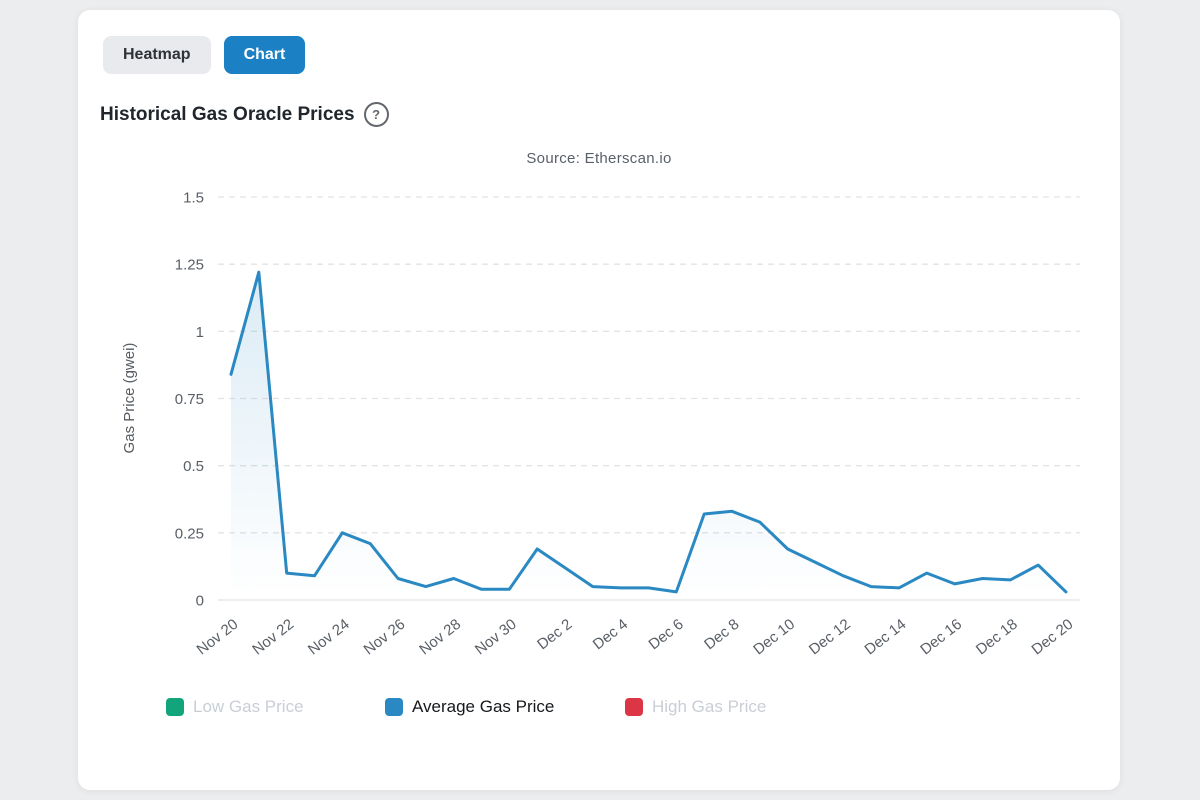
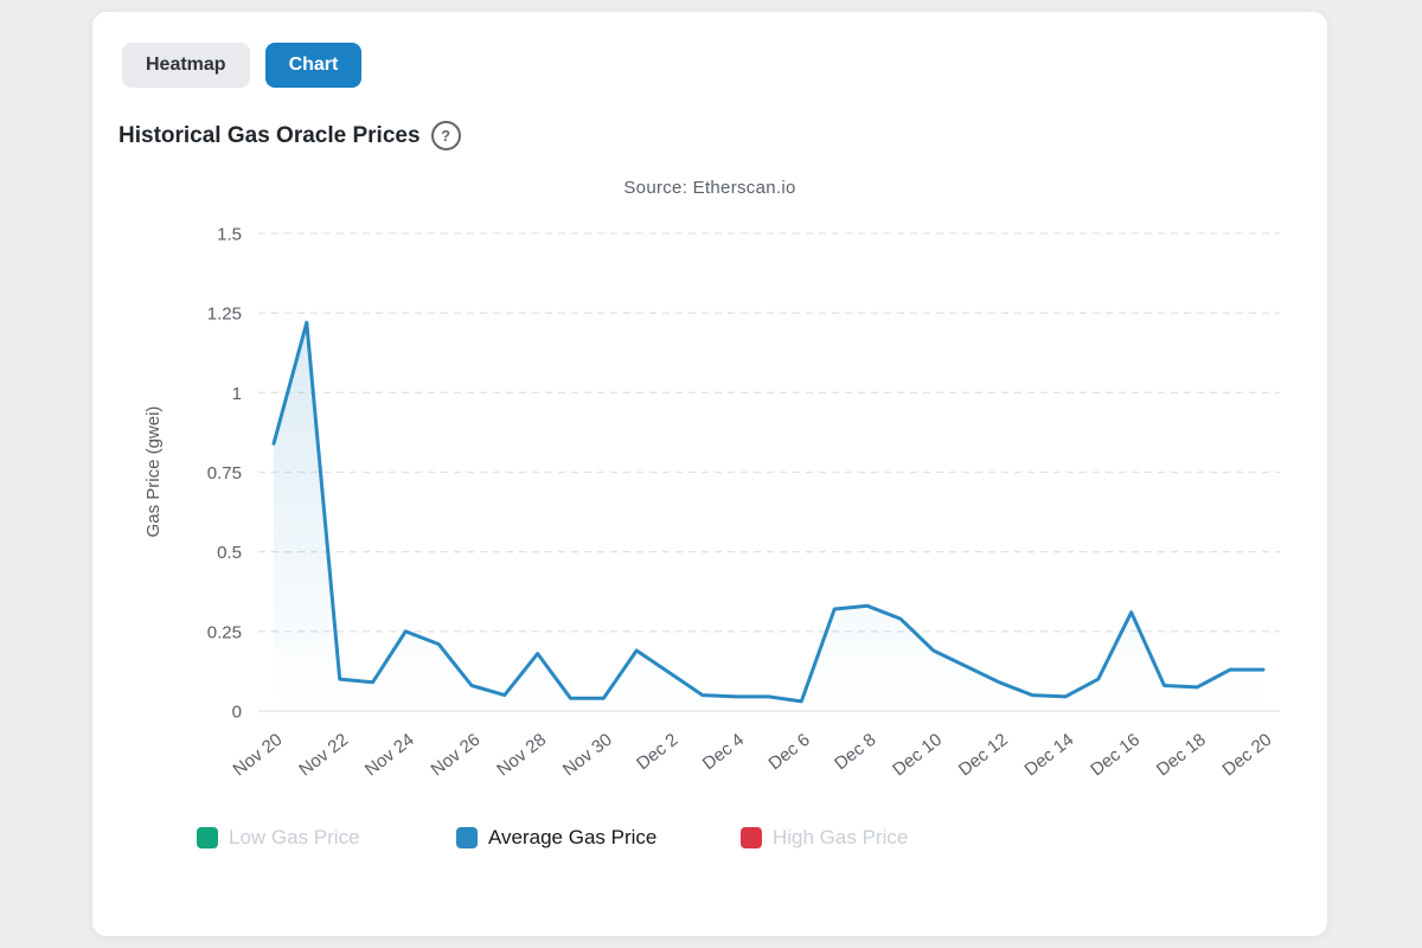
Nov 28: 0.08 -> 0.18
Dec 16: 0.06 -> 0.31
Dec 20: 0.03 -> 0.13
